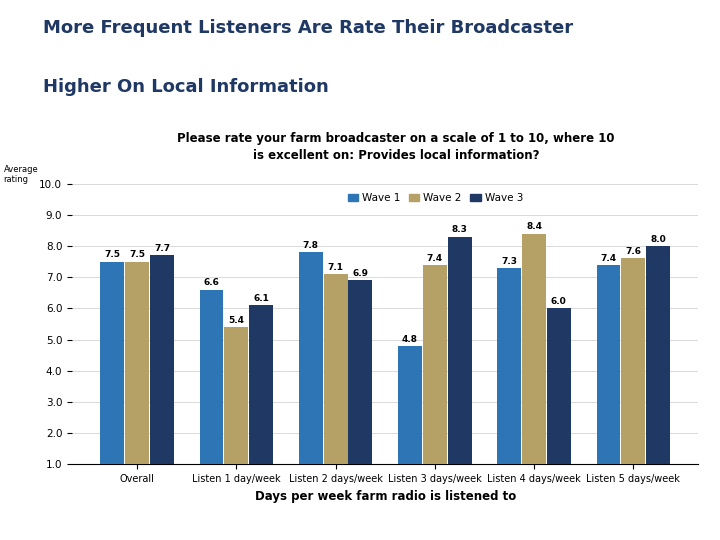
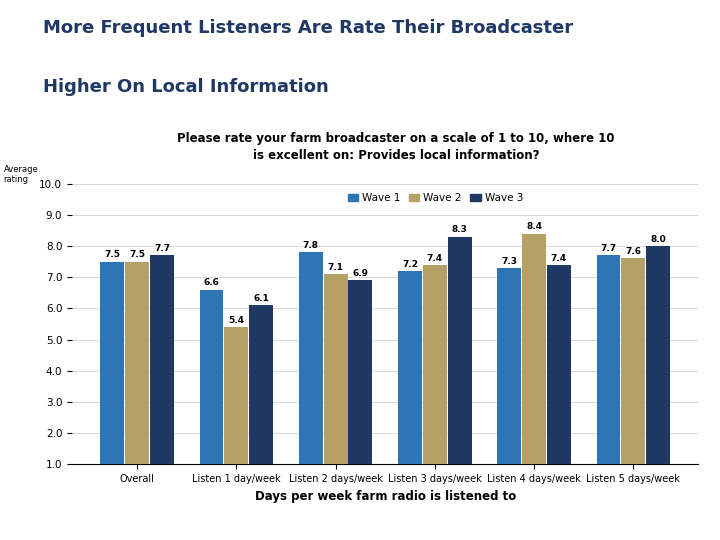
Wave 1/Listen 3 days/week: 4.8 -> 7.2
Wave 3/Listen 4 days/week: 6.0 -> 7.4
Wave 1/Listen 5 days/week: 7.4 -> 7.7
